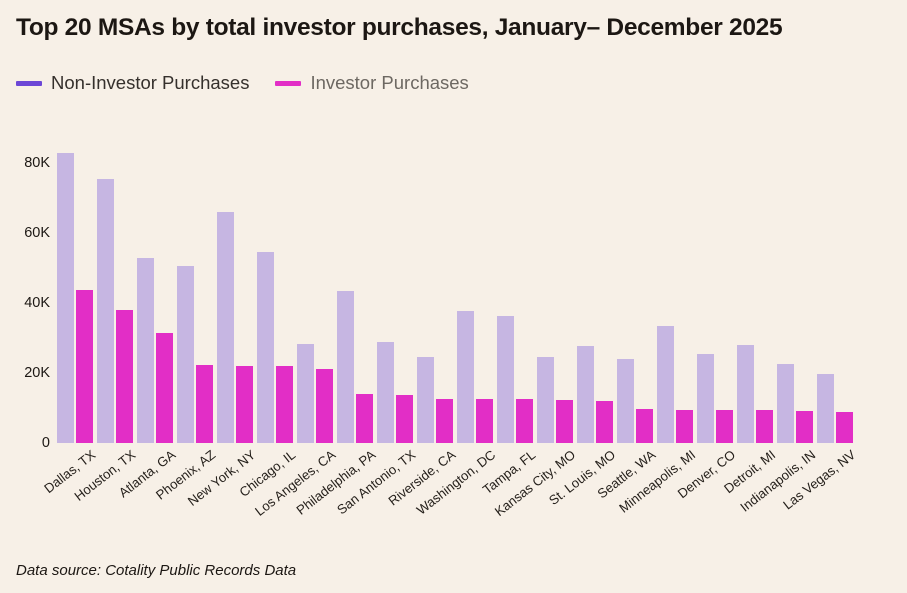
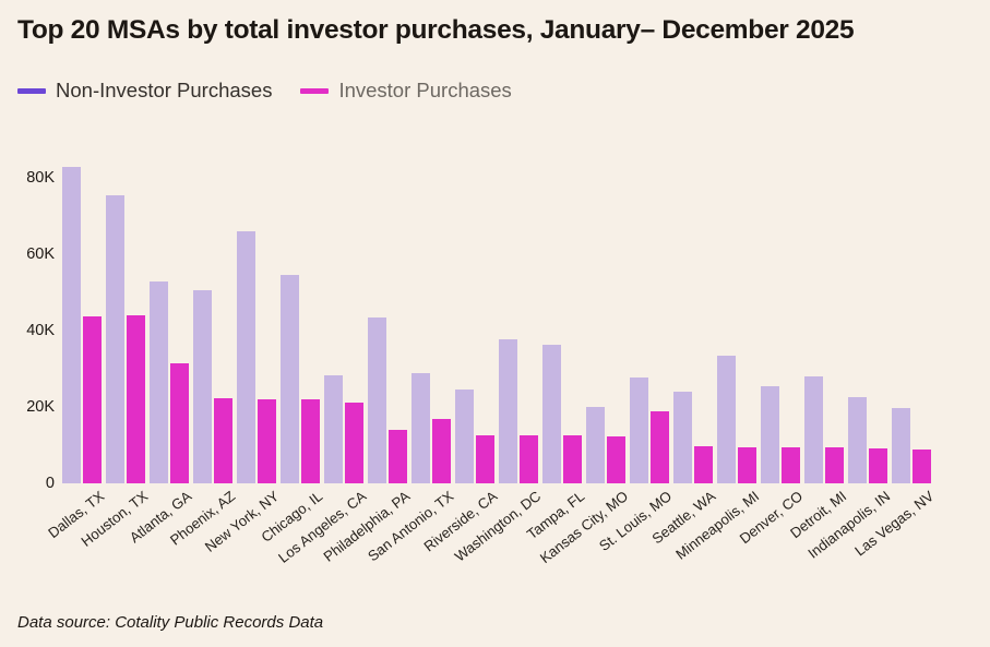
Investor Purchases/Houston, TX: 38K -> 44K
Investor Purchases/San Antonio, TX: 14K -> 17K
Non-Investor Purchases/Kansas City, MO: 24K -> 20K
Investor Purchases/St. Louis, MO: 12K -> 19K
